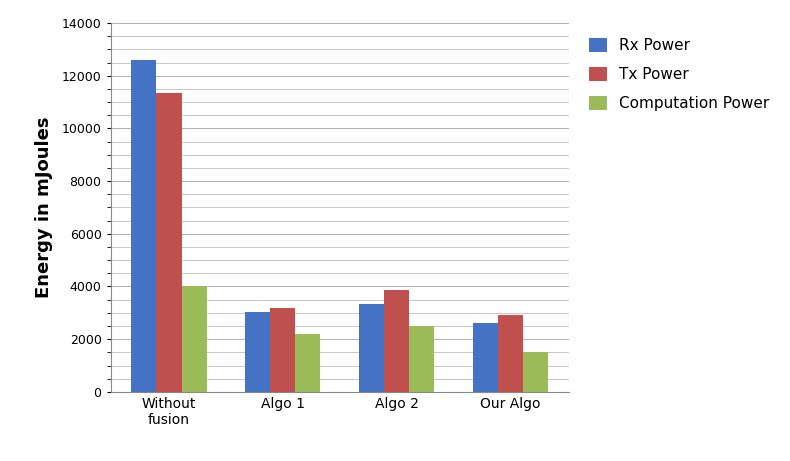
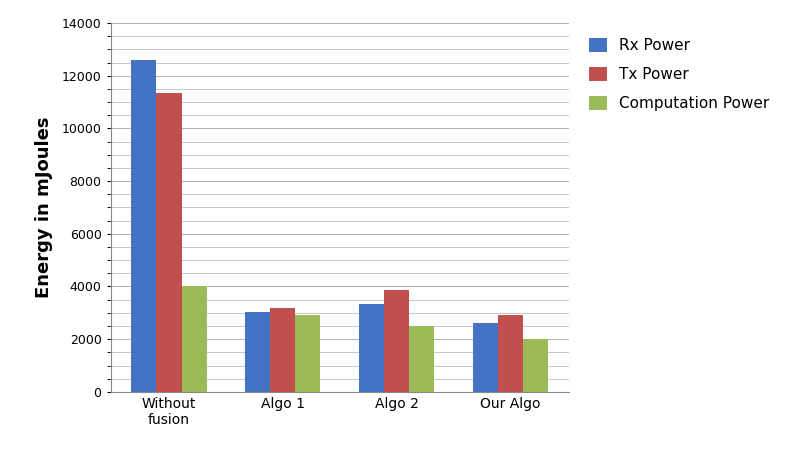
Computation Power/Algo 1: 2200 -> 2900
Computation Power/Our Algo: 1500 -> 2000
